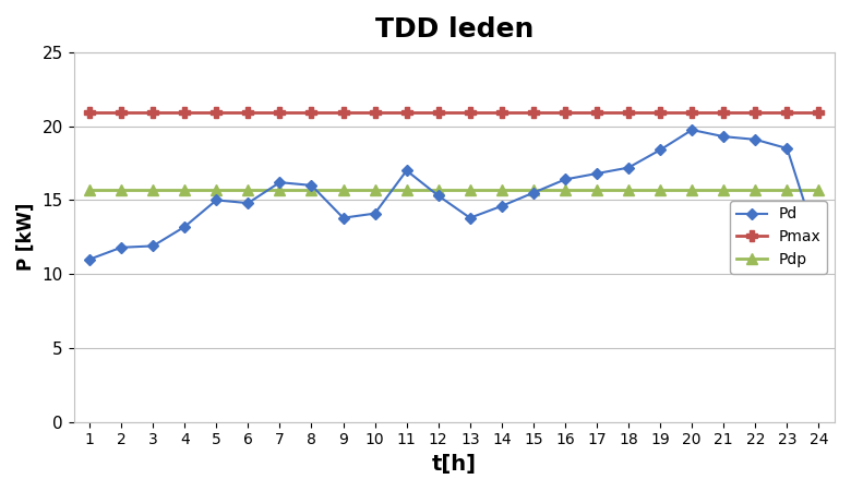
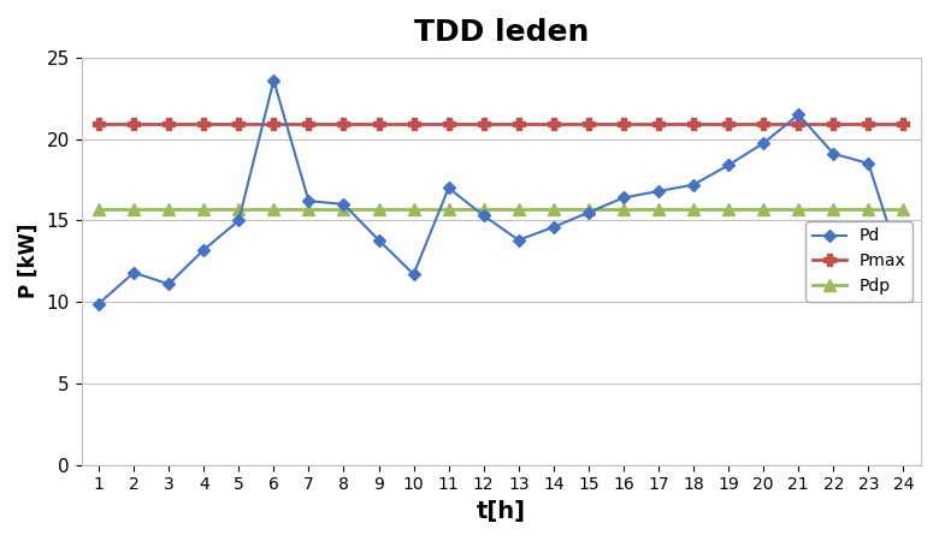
Pd/1: 11.0 -> 9.9
Pd/3: 11.9 -> 11.1
Pd/6: 14.8 -> 23.6
Pd/10: 14.1 -> 11.7
Pd/21: 19.3 -> 21.5
